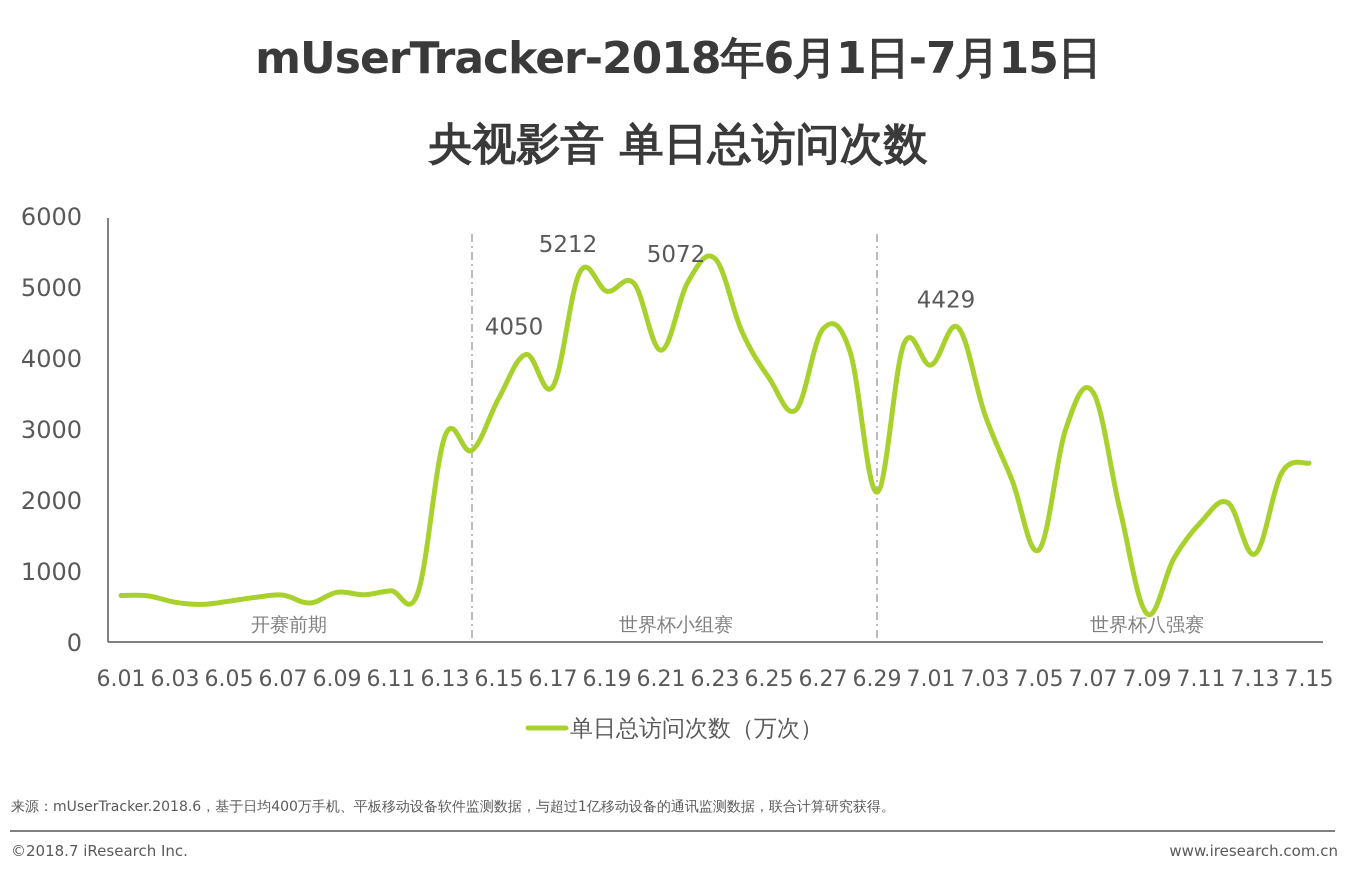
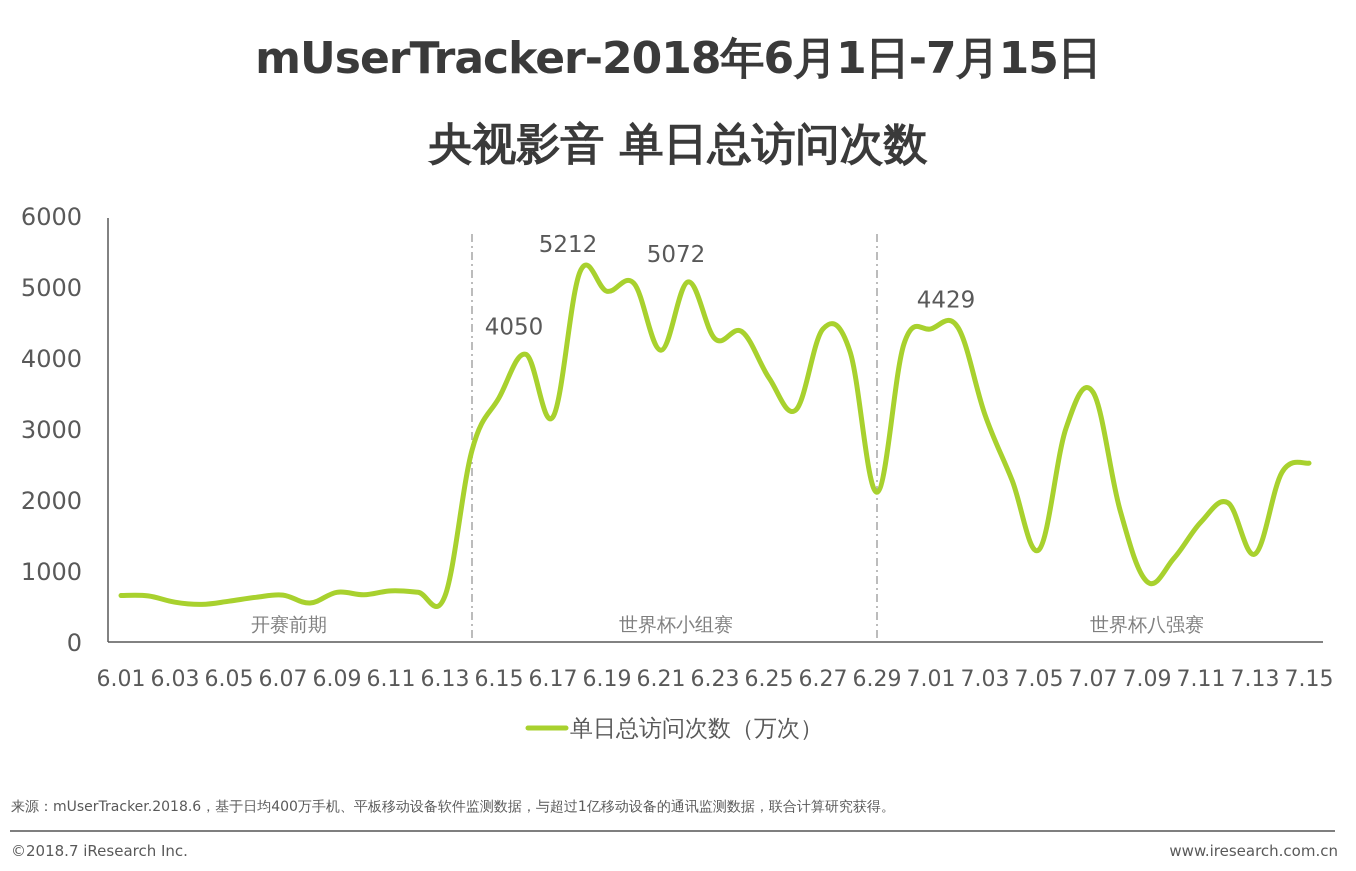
6.13: 2900 -> 600
6.17: 3600 -> 3200
6.23: 5400 -> 4300
7.01: 3900 -> 4400
7.09: 400 -> 800
